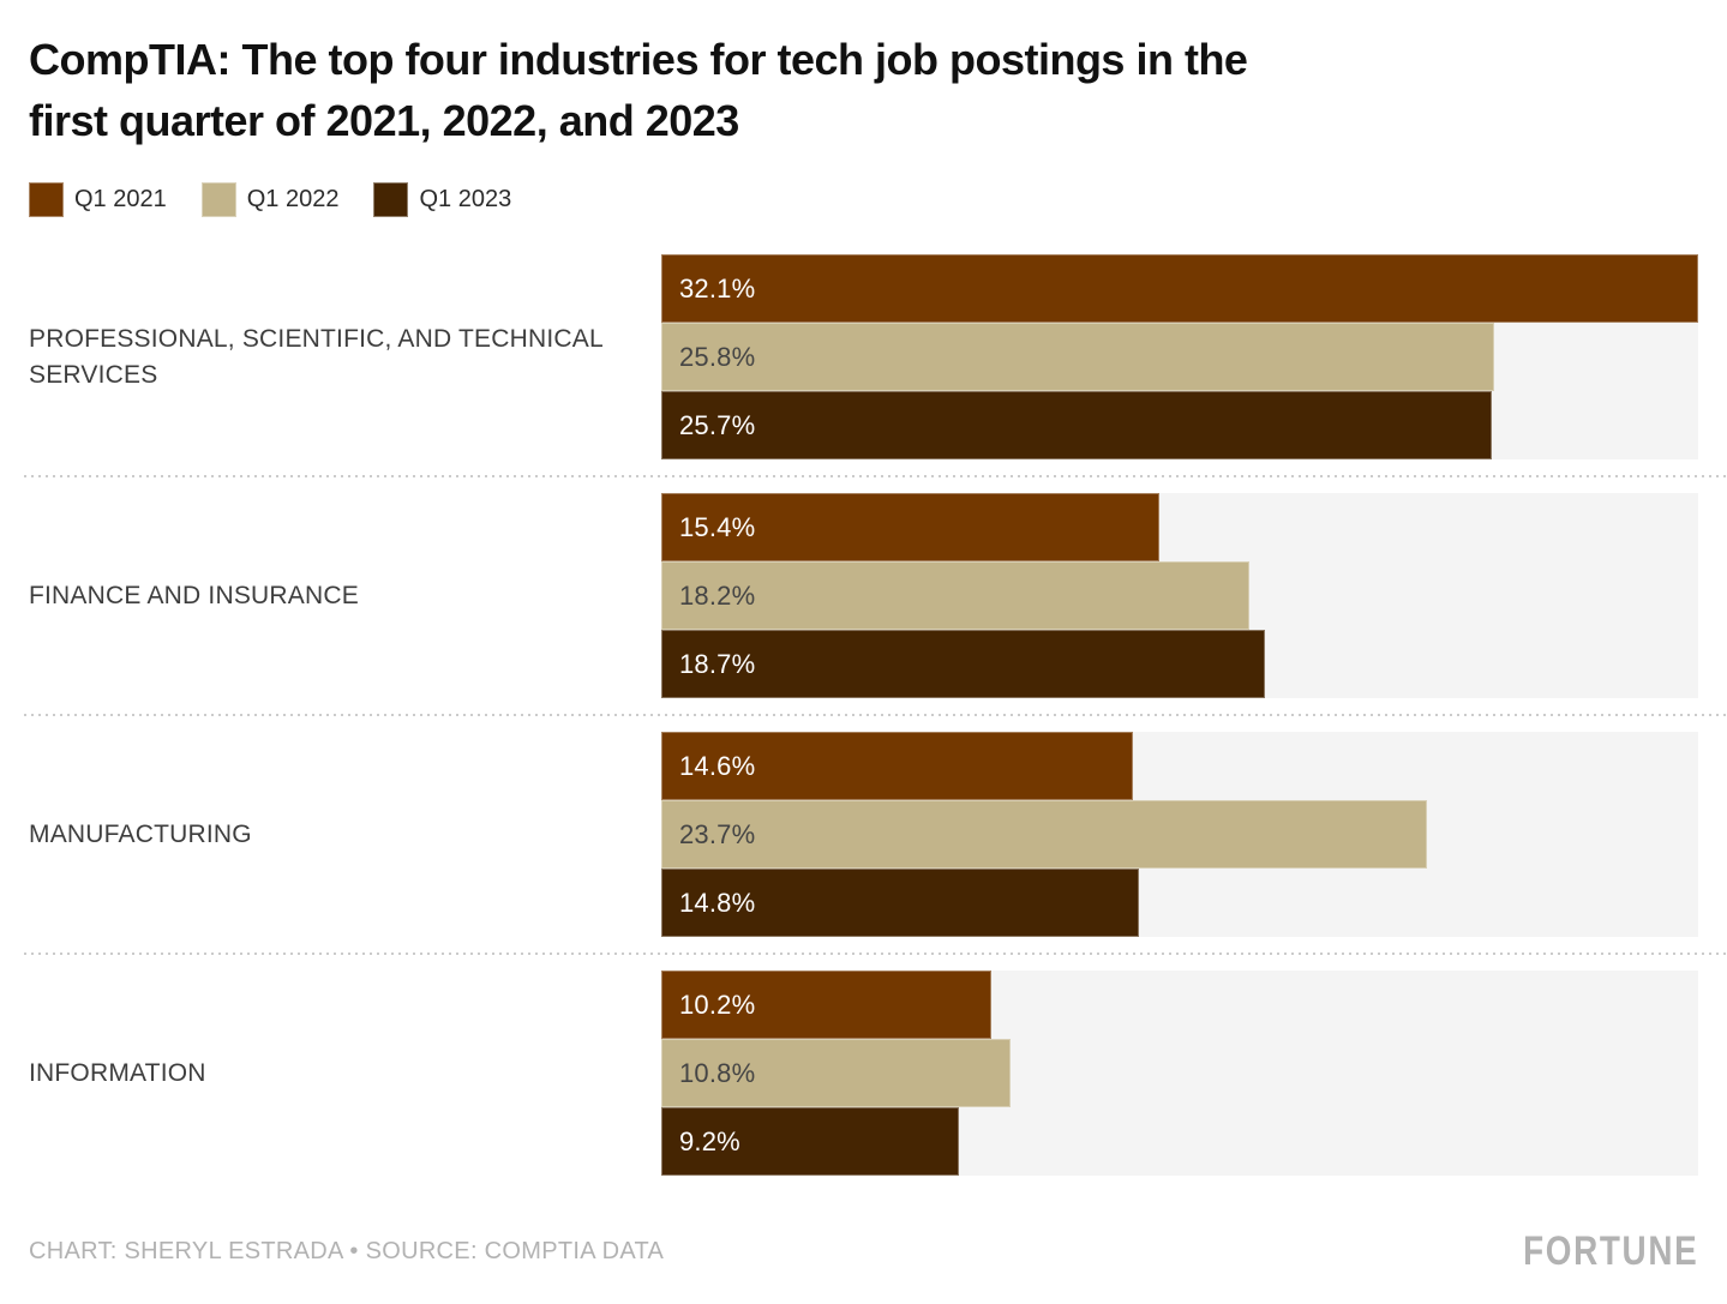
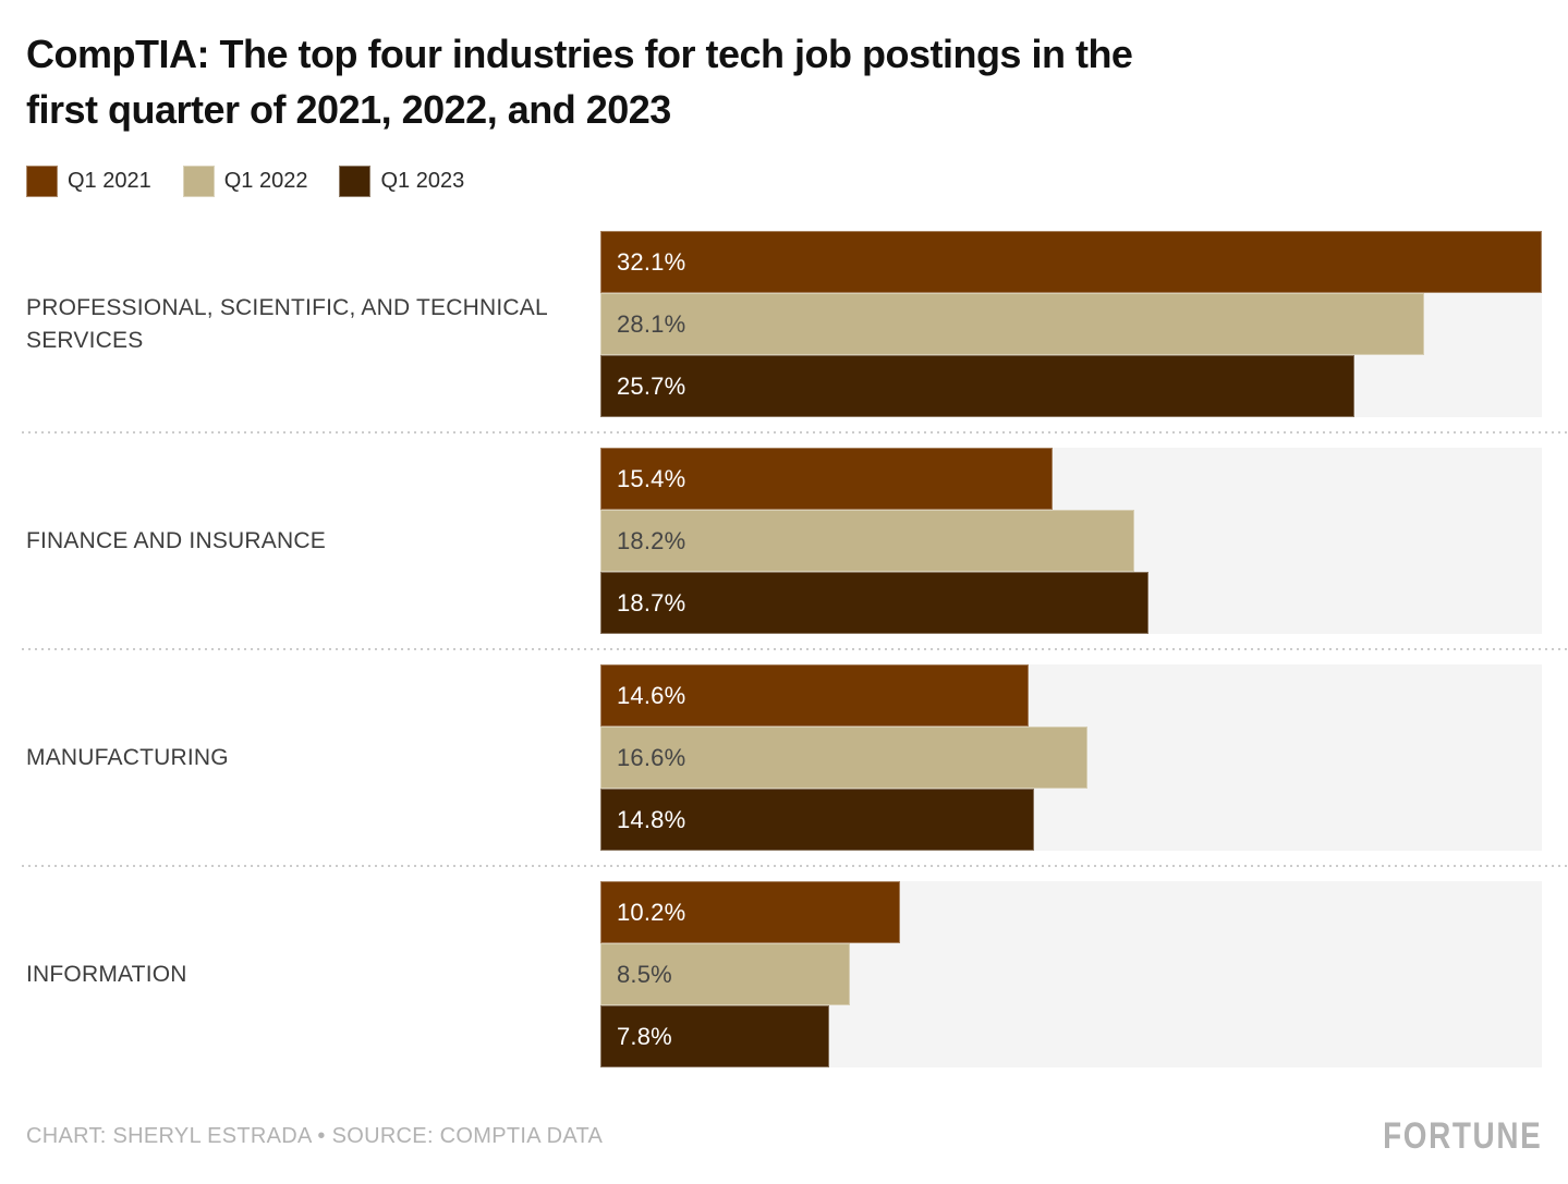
Q1 2022/PROFESSIONAL, SCIENTIFIC, AND TECHNICAL SERVICES: 25.8% -> 28.1%
Q1 2022/MANUFACTURING: 23.7% -> 16.6%
Q1 2022/INFORMATION: 10.8% -> 8.5%
Q1 2023/INFORMATION: 9.2% -> 7.8%
